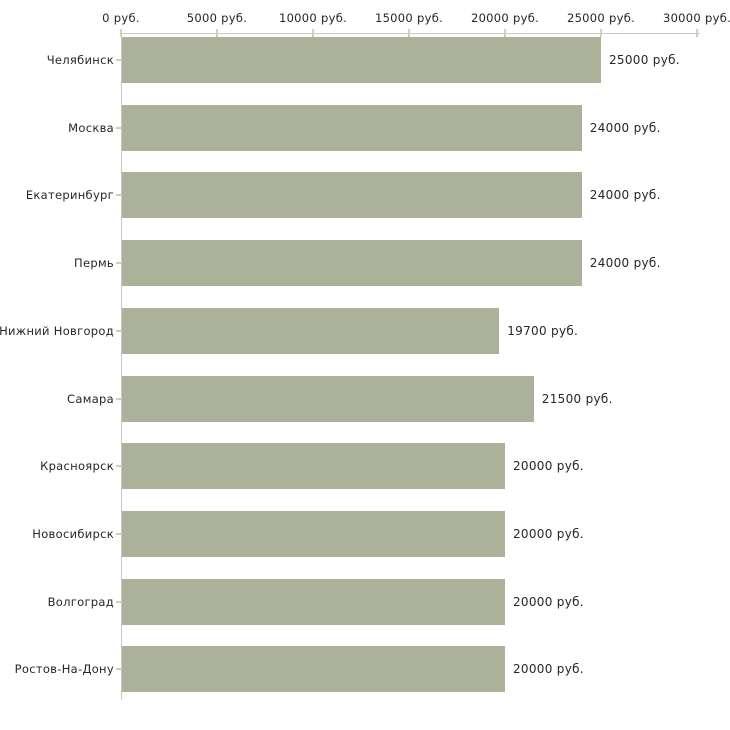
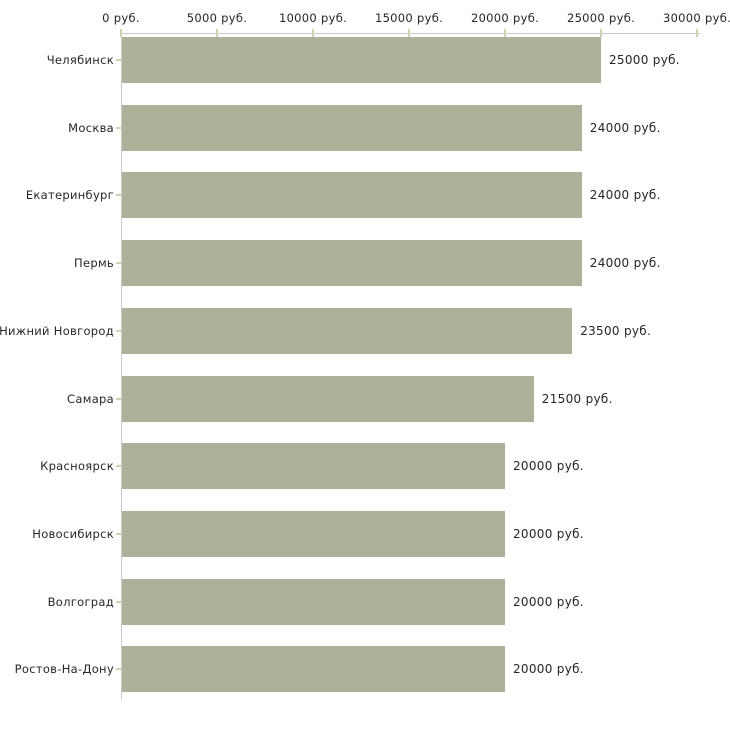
Нижний Новгород: 19700 -> 23500
